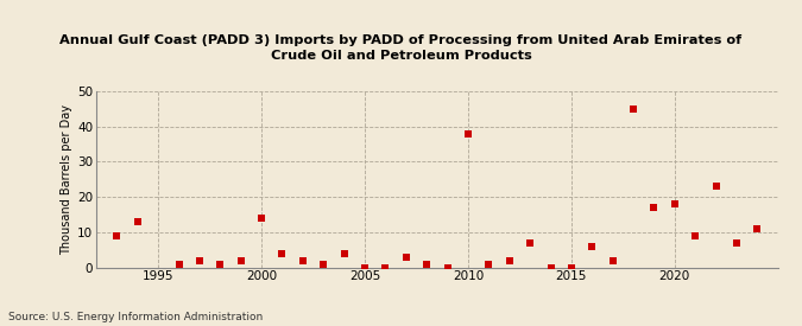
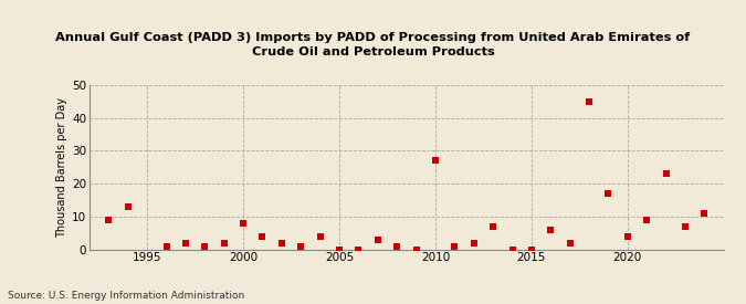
2000: 14 -> 8
2010: 38 -> 27
2020: 18 -> 4
